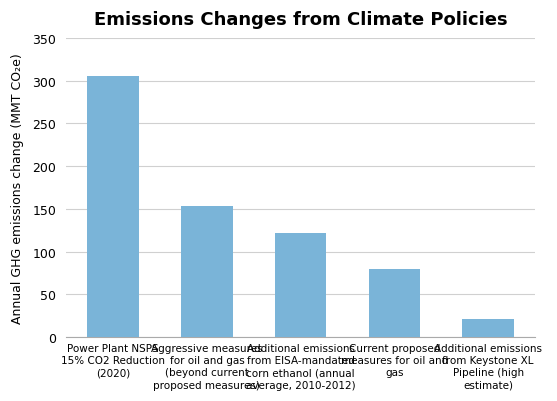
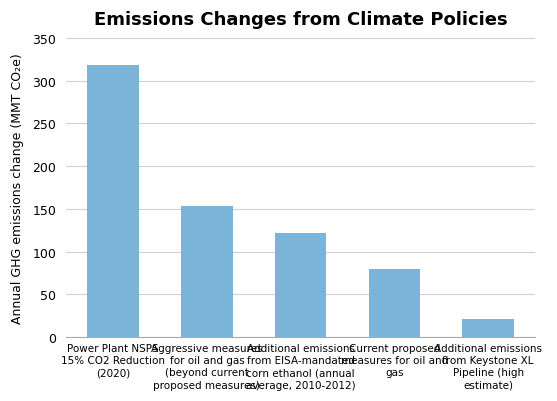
Power Plant NSPS 15% CO2 Reduction (2020): 306 -> 318
